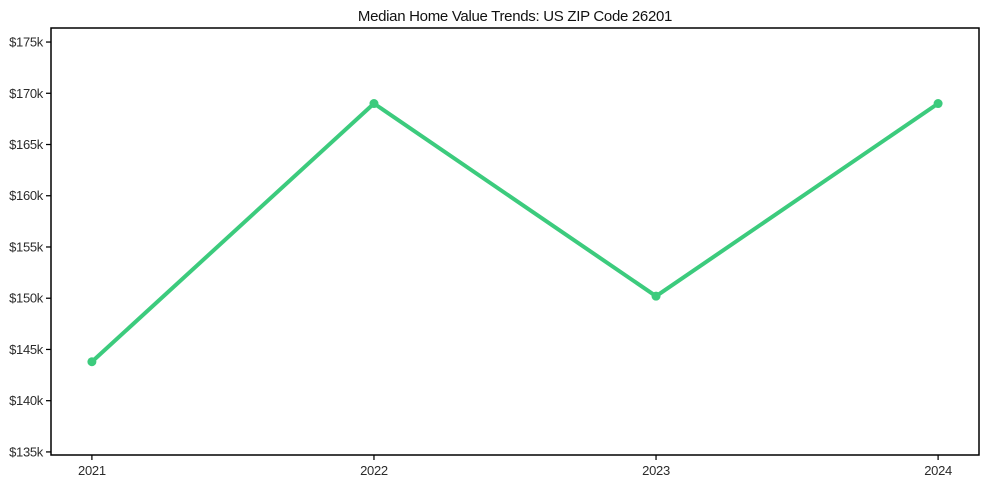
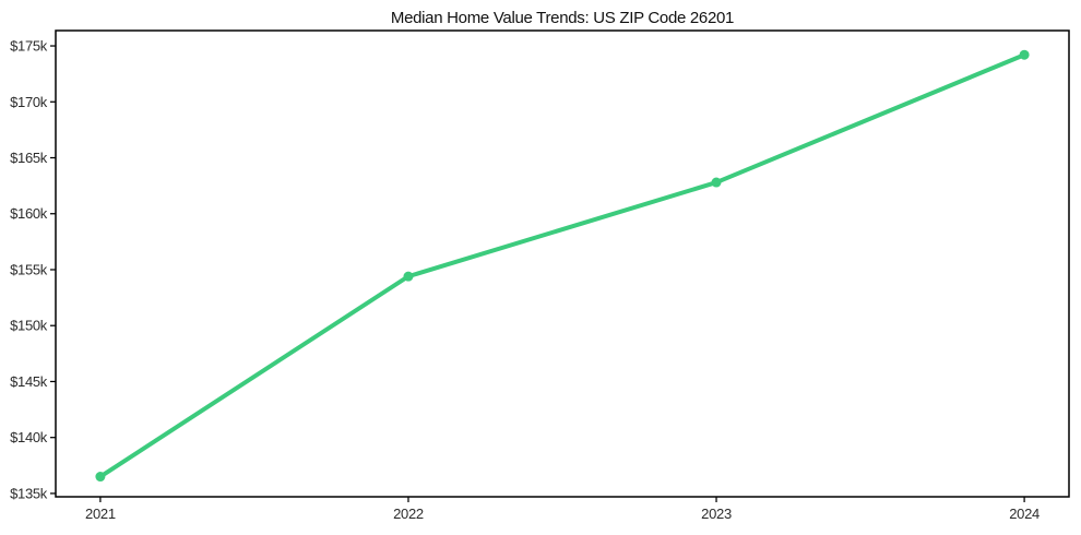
2021: $143.8k -> $136.5k
2022: $169.0k -> $154.4k
2023: $150.2k -> $162.8k
2024: $169.0k -> $174.2k
